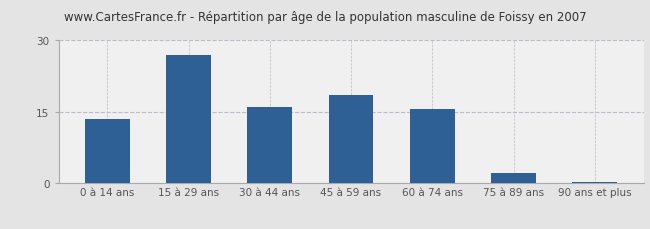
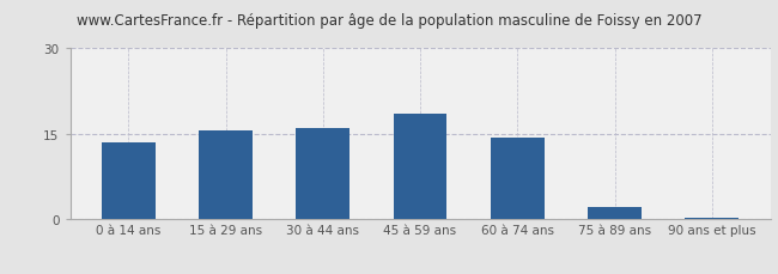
15 à 29 ans: 27.0 -> 15.5
60 à 74 ans: 15.5 -> 14.3
